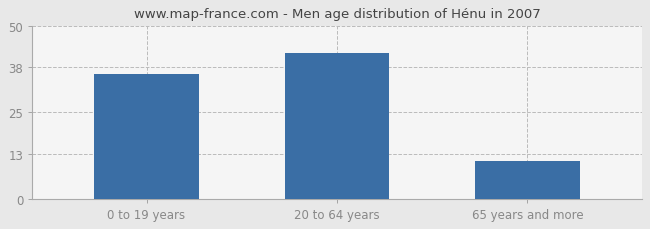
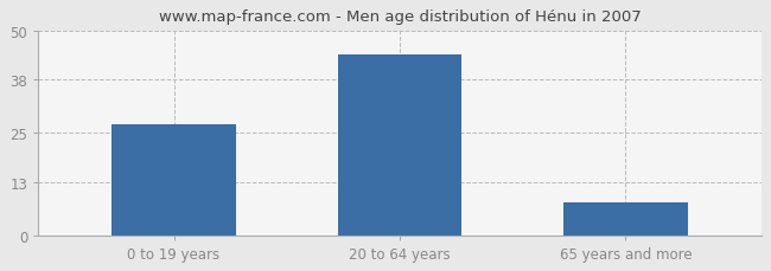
0 to 19 years: 36 -> 27
20 to 64 years: 42 -> 44
65 years and more: 11 -> 8
